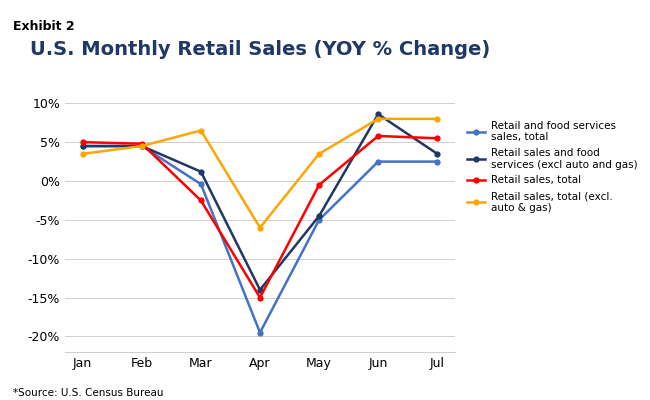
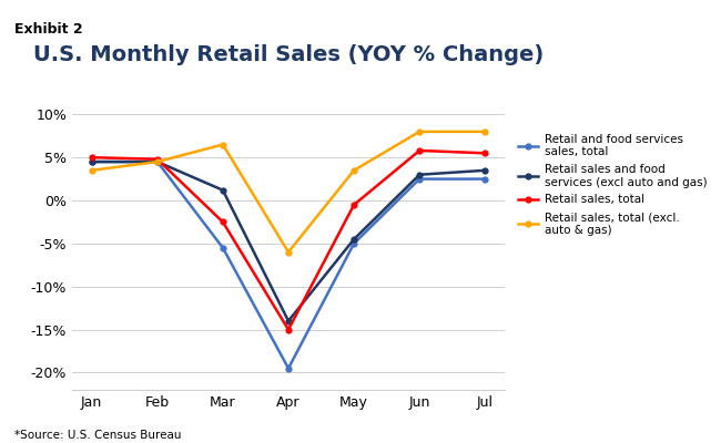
Retail and food services sales, total/Mar: -0.4% -> -5.5%
Retail sales and food services (excl auto and gas)/Jun: 8.6% -> 3.0%
